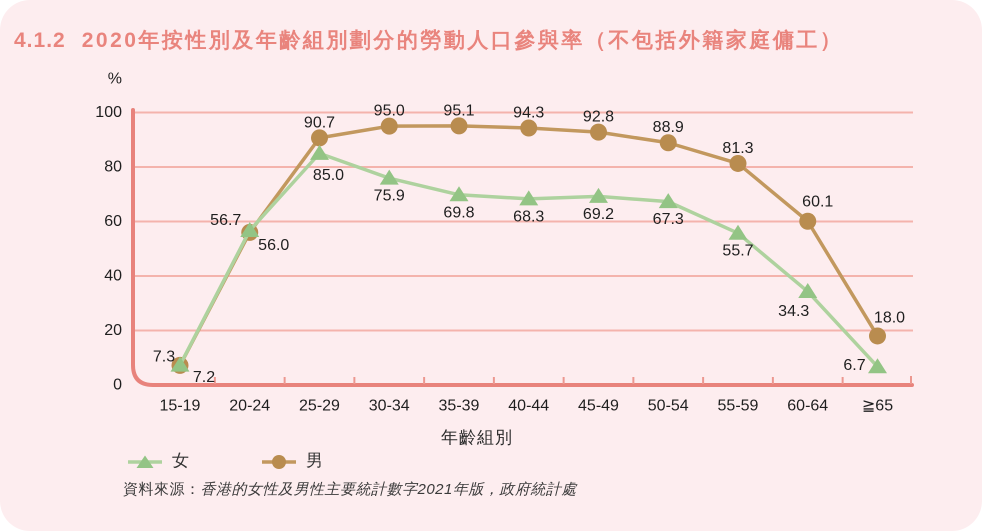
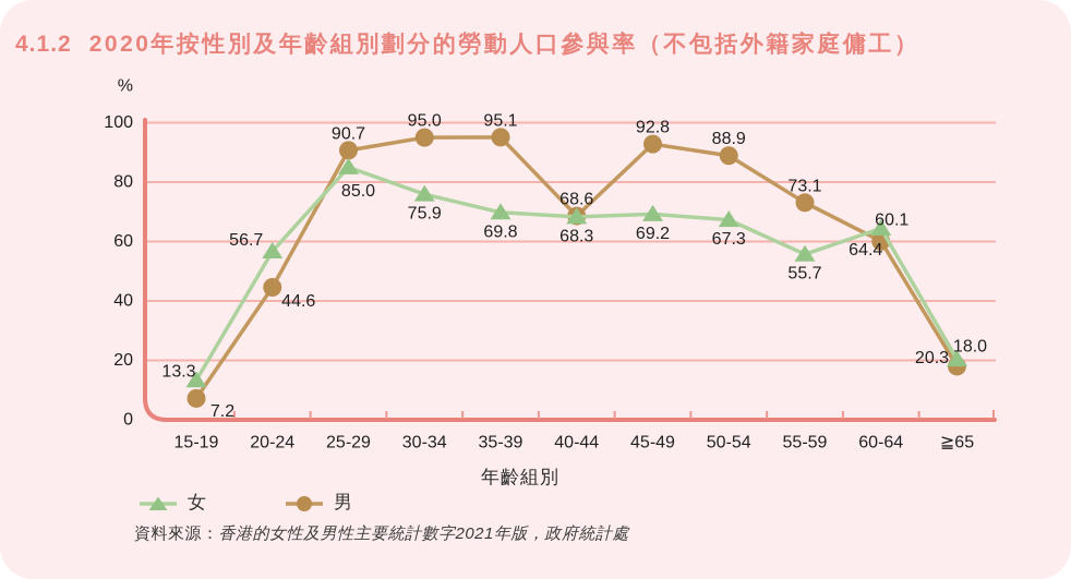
女/15-19: 7.3 -> 13.3
男/20-24: 56.0 -> 44.6
男/40-44: 94.3 -> 68.6
男/55-59: 81.3 -> 73.1
女/60-64: 34.3 -> 64.4
女/≧65: 6.7 -> 20.3
